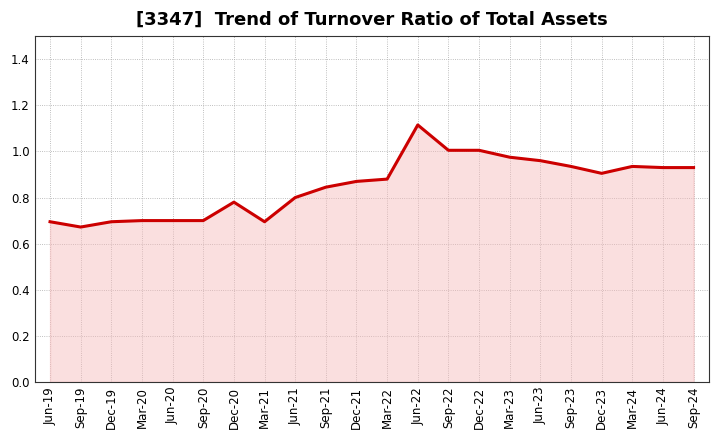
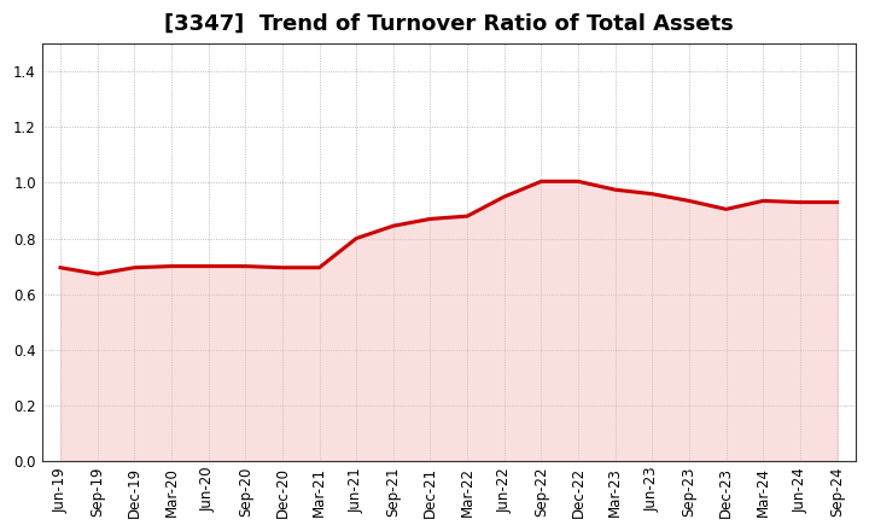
Dec-20: 0.780 -> 0.695
Jun-22: 1.115 -> 0.950
